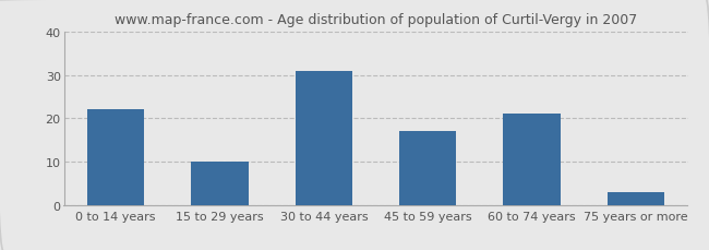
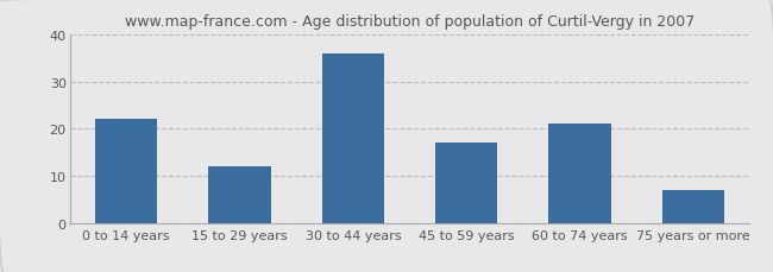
15 to 29 years: 10 -> 12
30 to 44 years: 31 -> 36
75 years or more: 3 -> 7
